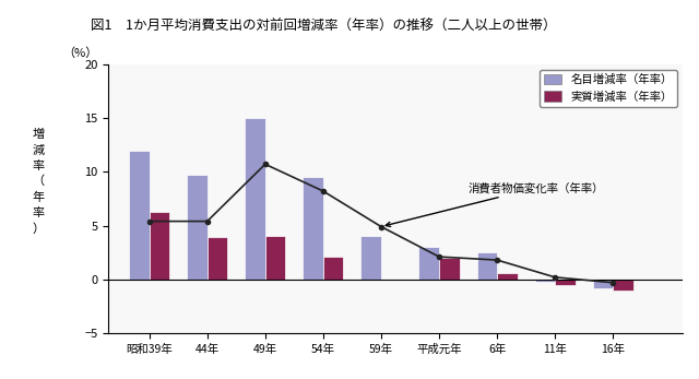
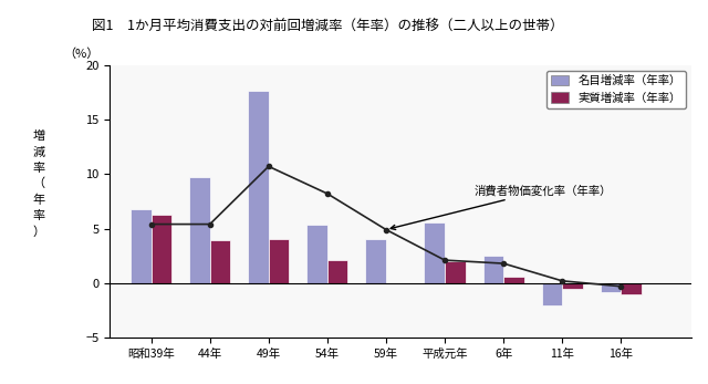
名目増減率（年率）/昭和39年: 12.0 -> 6.8
名目増減率（年率）/49年: 15.0 -> 17.6
名目増減率（年率）/54年: 9.5 -> 5.4
名目増減率（年率）/平成元年: 3.0 -> 5.6
名目増減率（年率）/11年: -0.2 -> -2.0
